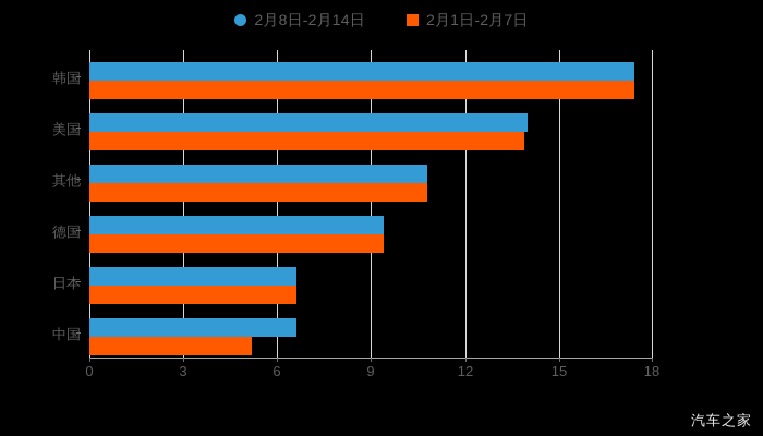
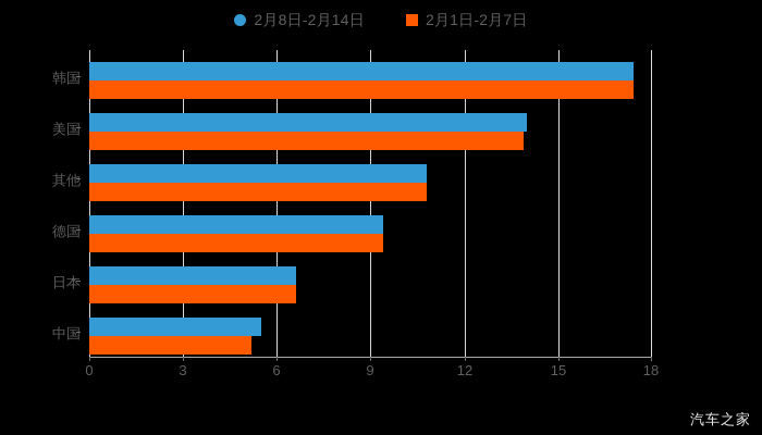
2月8日-2月14日/中国: 6.6 -> 5.5
